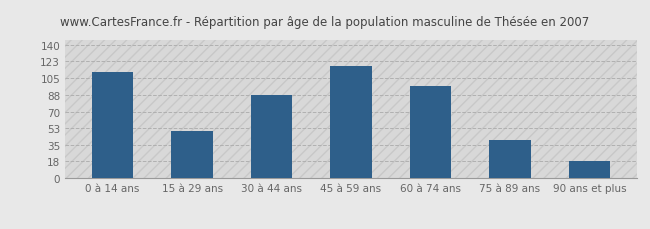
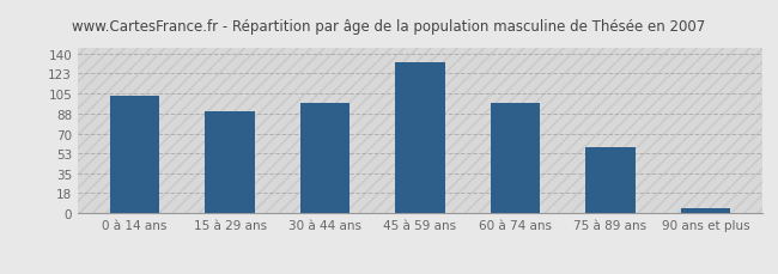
0 à 14 ans: 112 -> 103
15 à 29 ans: 50 -> 90
30 à 44 ans: 88 -> 97
45 à 59 ans: 118 -> 133
75 à 89 ans: 40 -> 58
90 ans et plus: 18 -> 5
